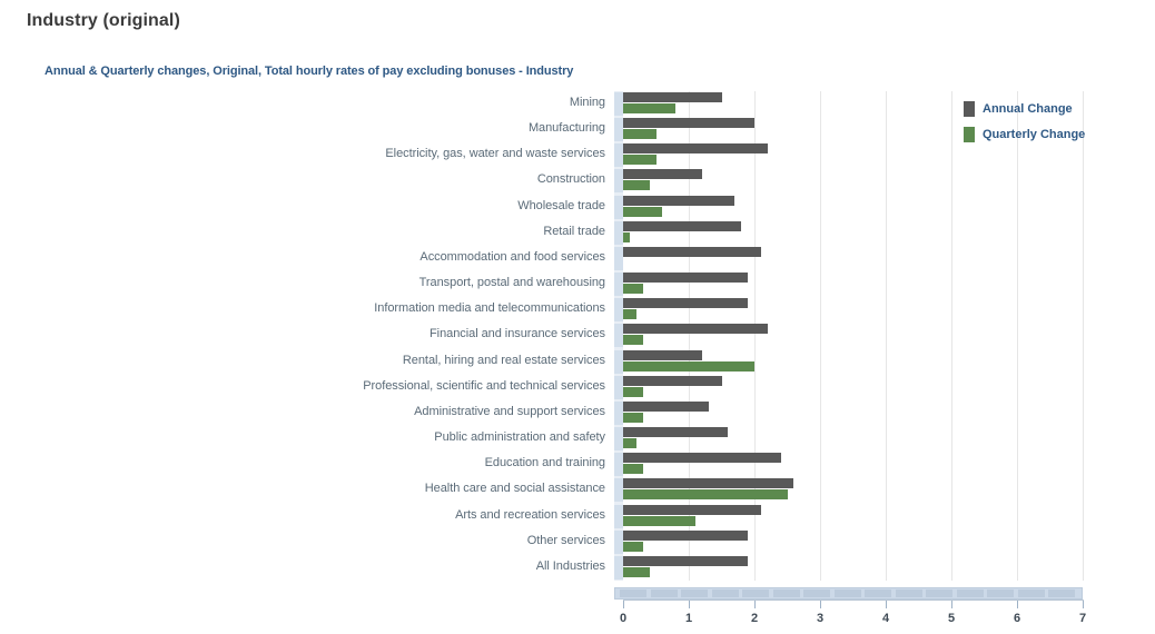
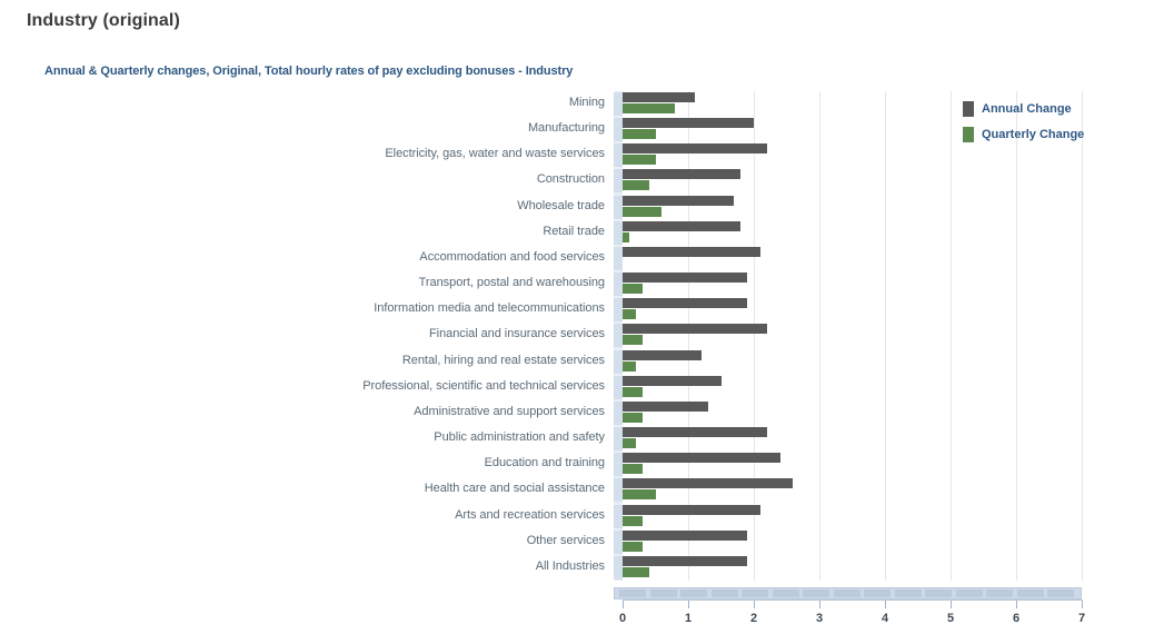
Annual Change/Mining: 1.5 -> 1.1
Annual Change/Construction: 1.2 -> 1.8
Quarterly Change/Rental, hiring and real estate services: 2.0 -> 0.2
Annual Change/Public administration and safety: 1.6 -> 2.2
Quarterly Change/Health care and social assistance: 2.5 -> 0.5
Quarterly Change/Arts and recreation services: 1.1 -> 0.3
